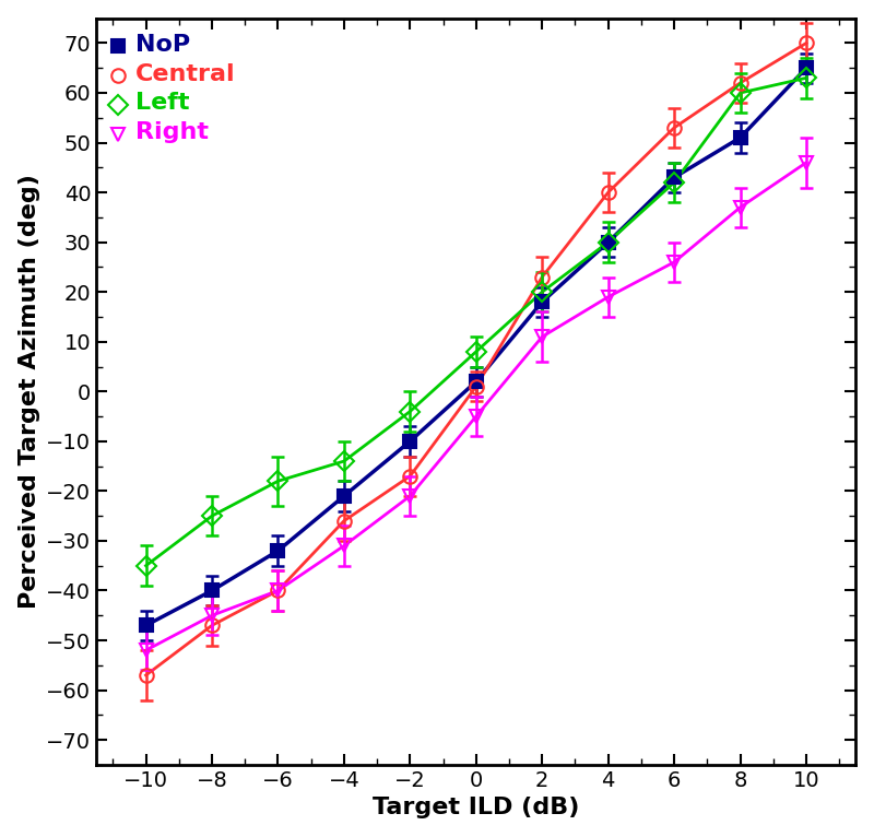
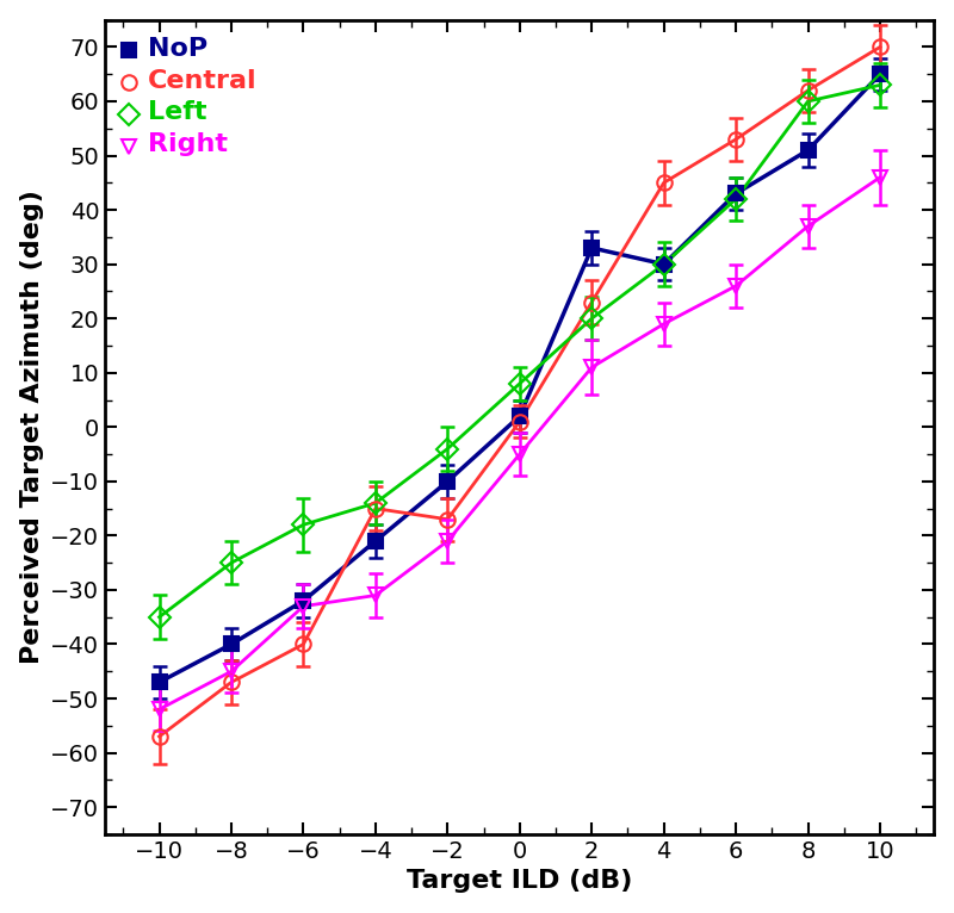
Right/−6: -40 -> -33
Central/−4: -26 -> -15
NoP/2: 18 -> 33
Central/4: 40 -> 45
